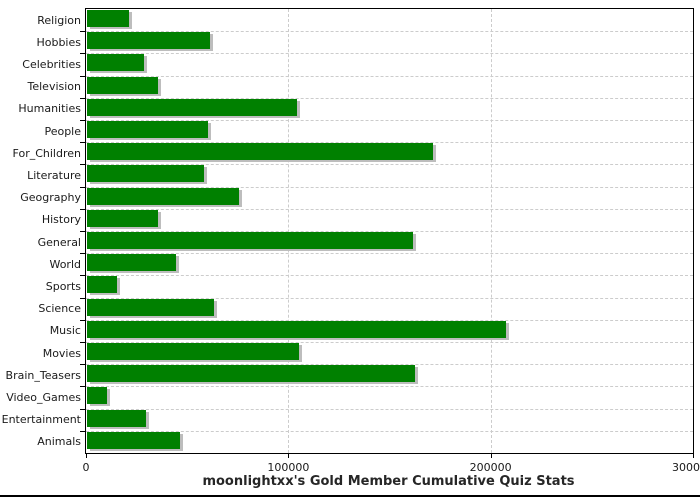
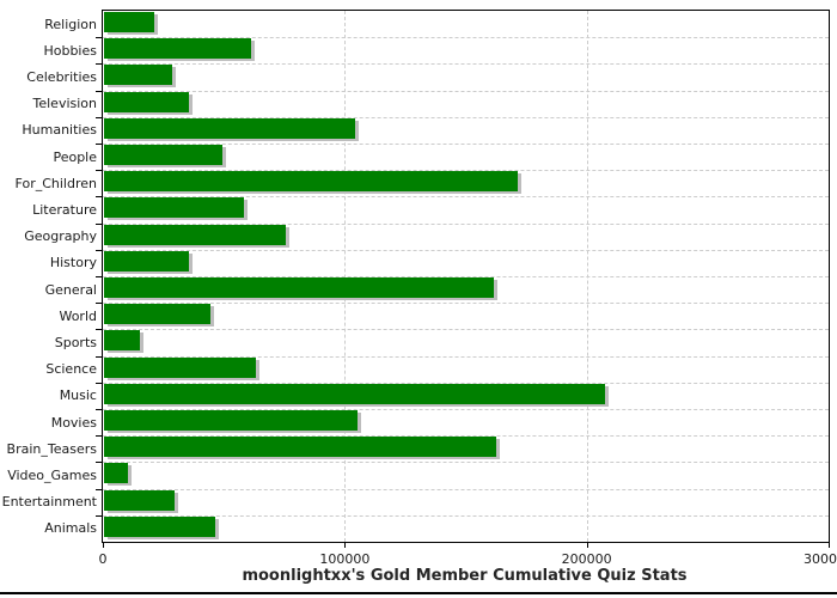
People: 60000 -> 49000
